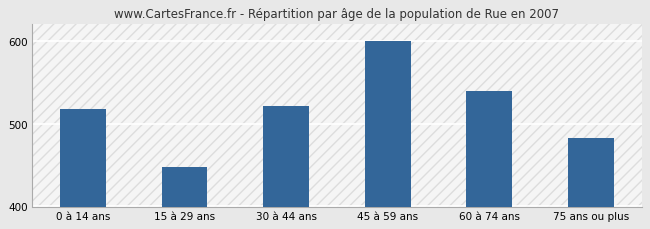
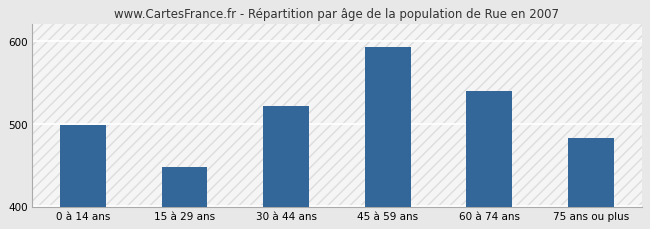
0 à 14 ans: 518 -> 498
45 à 59 ans: 600 -> 592
